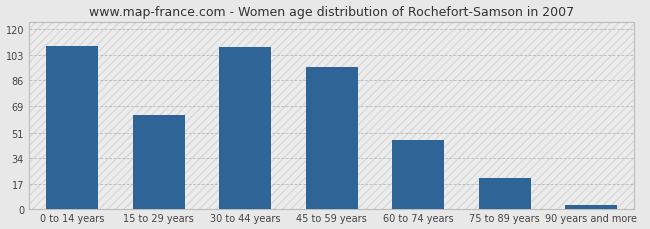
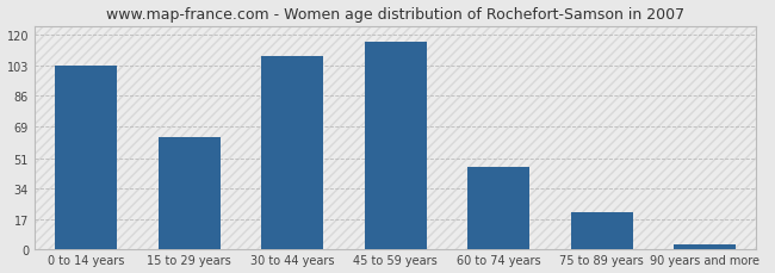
0 to 14 years: 109 -> 103
45 to 59 years: 95 -> 116
